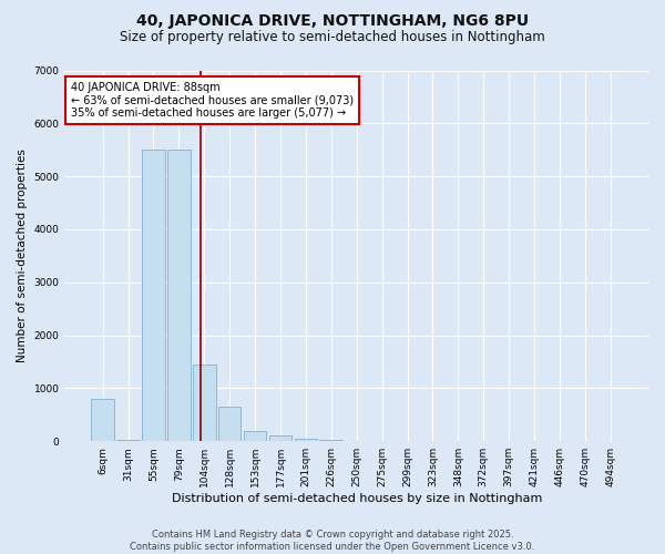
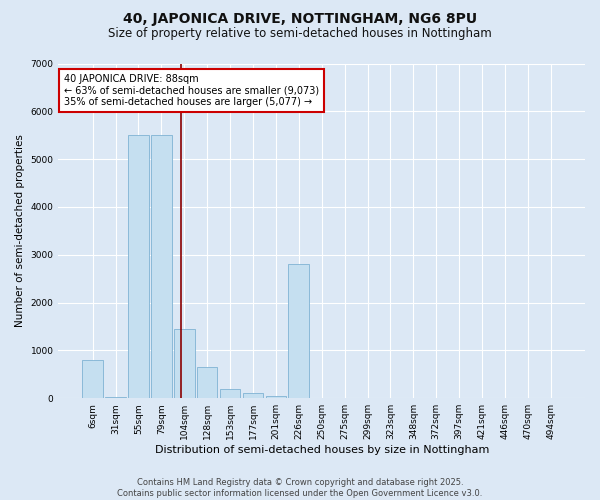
226sqm: 20 -> 2800
